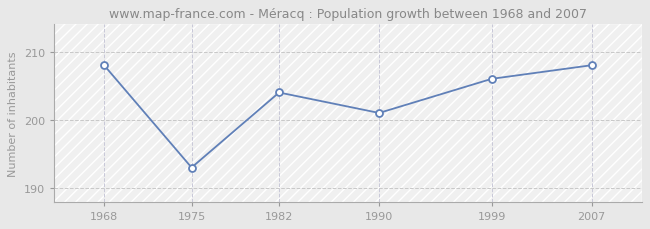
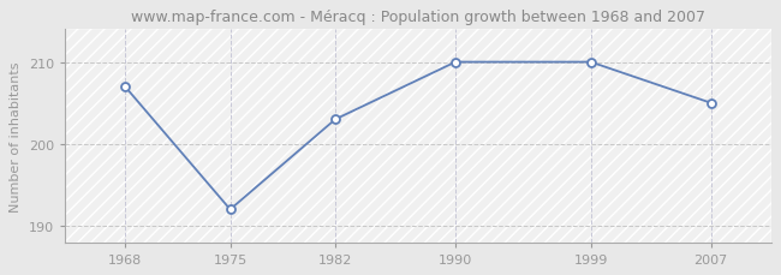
1968: 208 -> 207
1975: 193 -> 192
1982: 204 -> 203
1990: 201 -> 210
1999: 206 -> 210
2007: 208 -> 205
